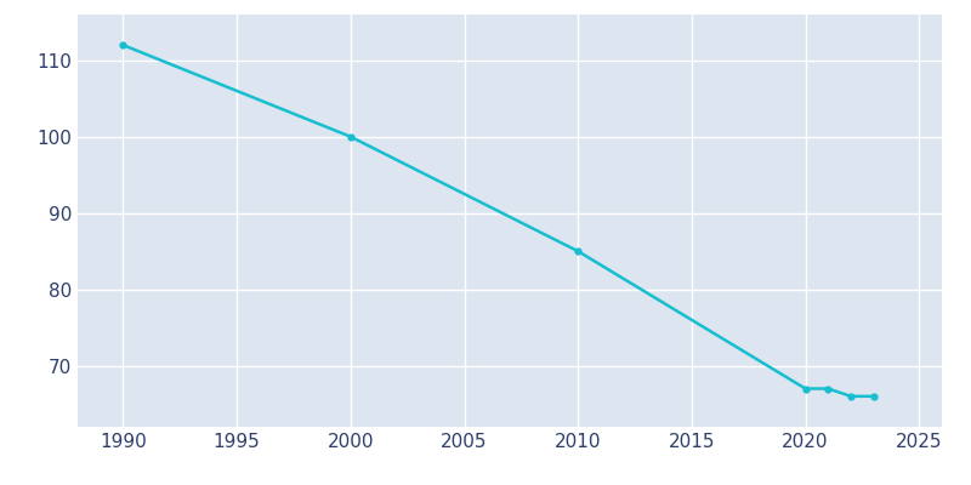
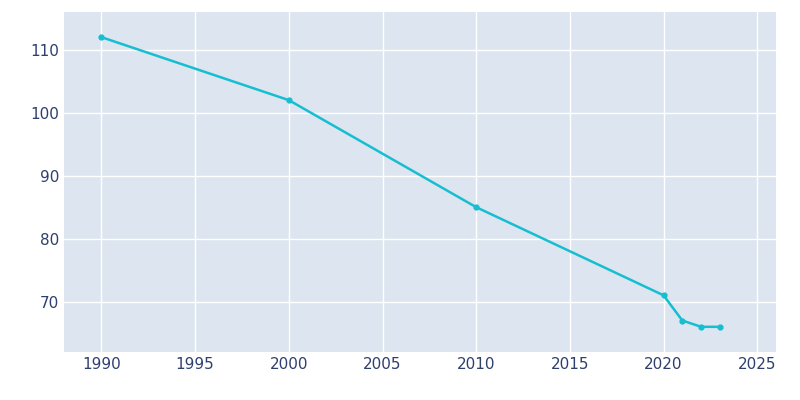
2000: 100 -> 102
2020: 67 -> 71
